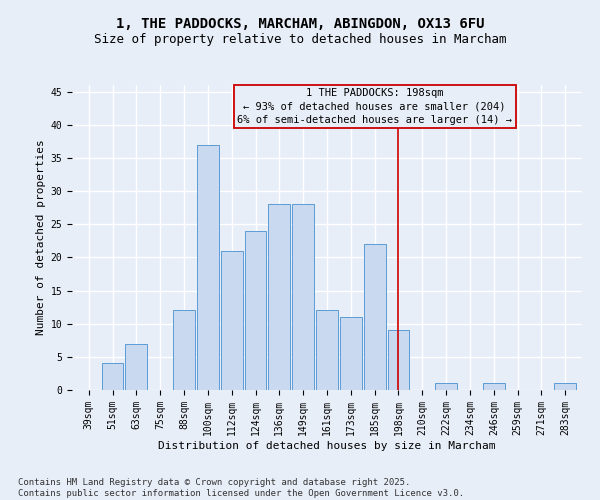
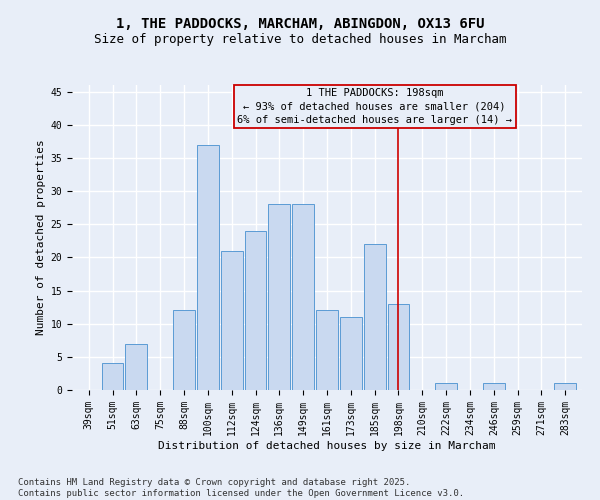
198sqm: 9 -> 13
